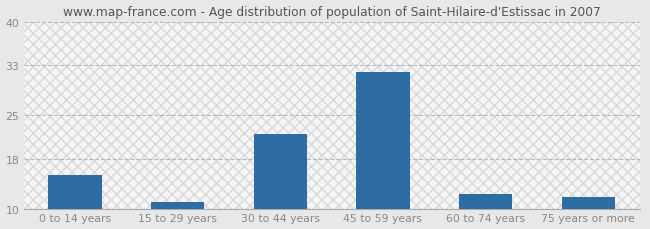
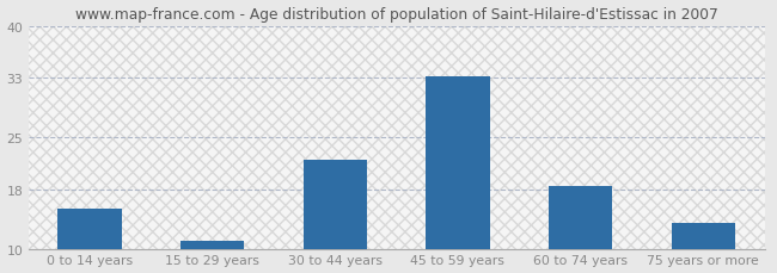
45 to 59 years: 32.0 -> 33.2
60 to 74 years: 12.4 -> 18.5
75 years or more: 12.0 -> 13.5
